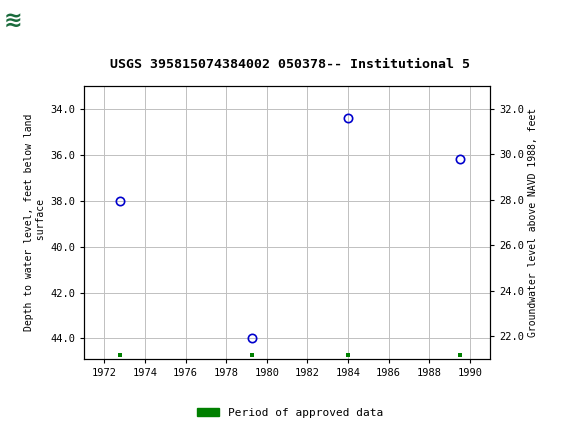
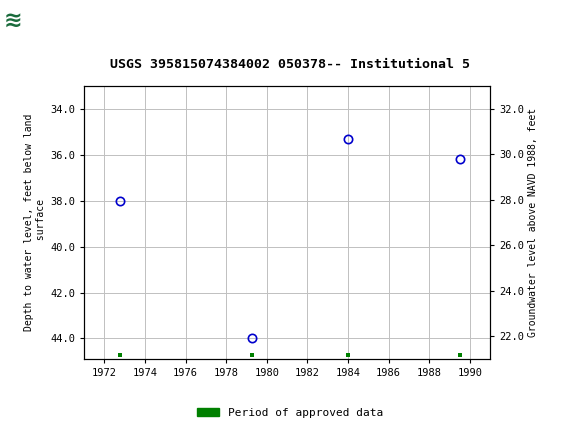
1984: 34.4 -> 35.3
